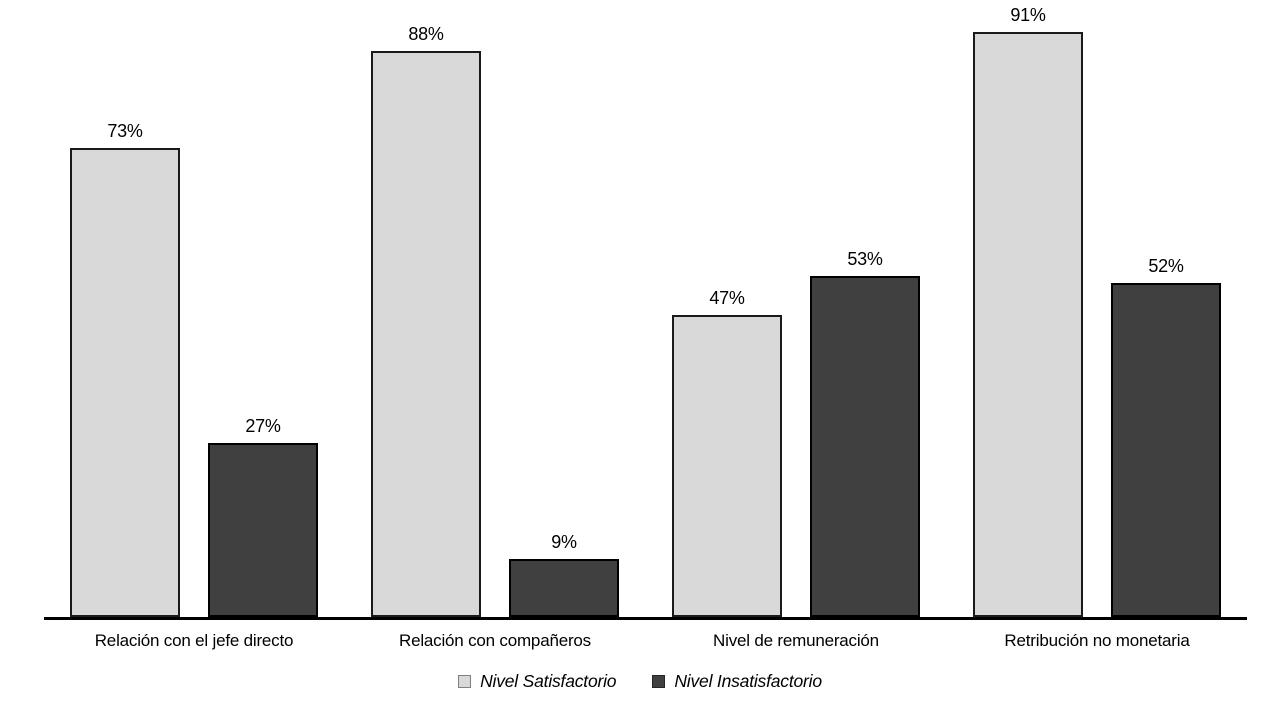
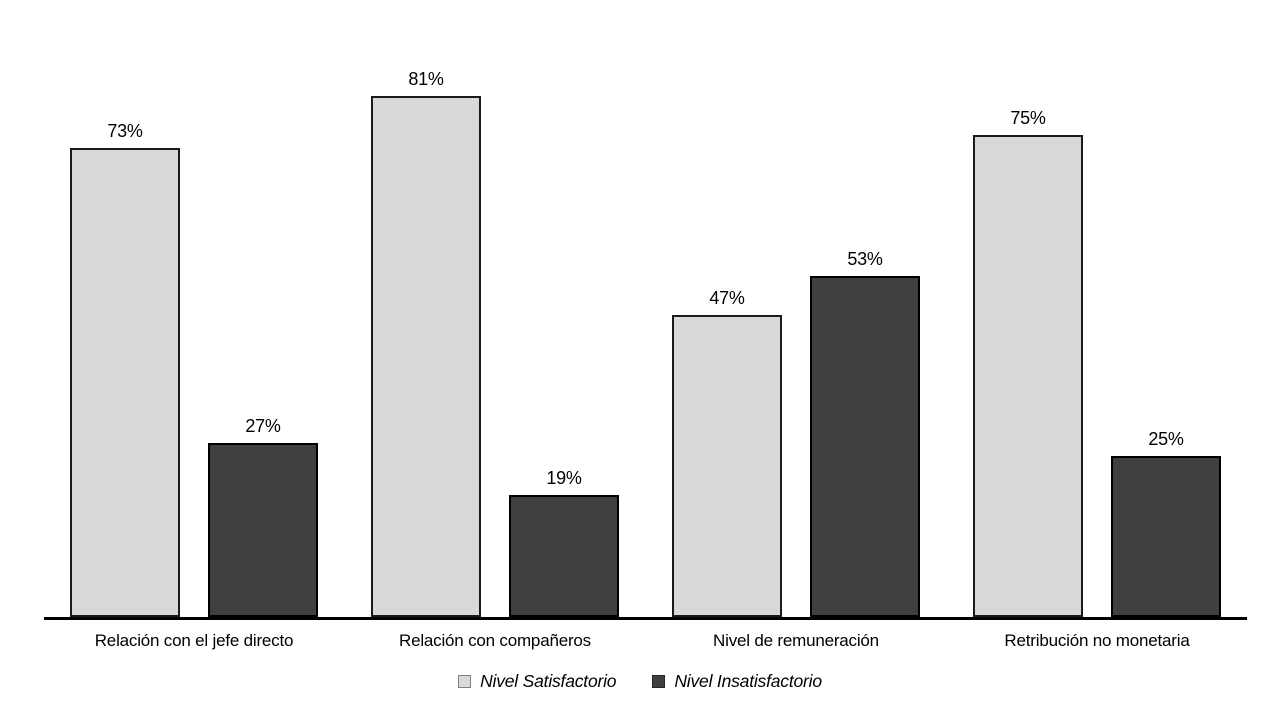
Nivel Satisfactorio/Relación con compañeros: 88% -> 81%
Nivel Insatisfactorio/Relación con compañeros: 9% -> 19%
Nivel Satisfactorio/Retribución no monetaria: 91% -> 75%
Nivel Insatisfactorio/Retribución no monetaria: 52% -> 25%
